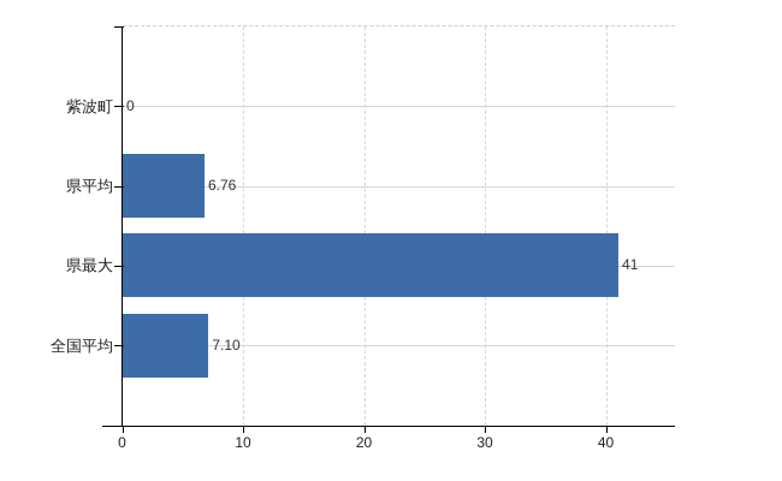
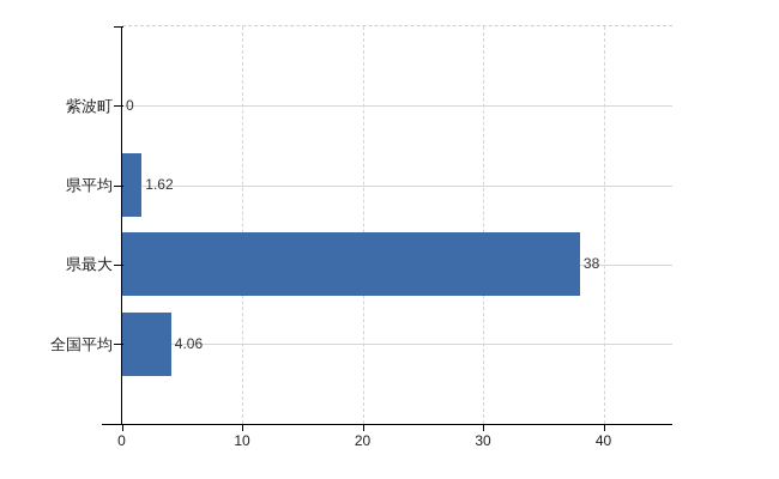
県平均: 6.76 -> 1.62
県最大: 41 -> 38
全国平均: 7.10 -> 4.06
